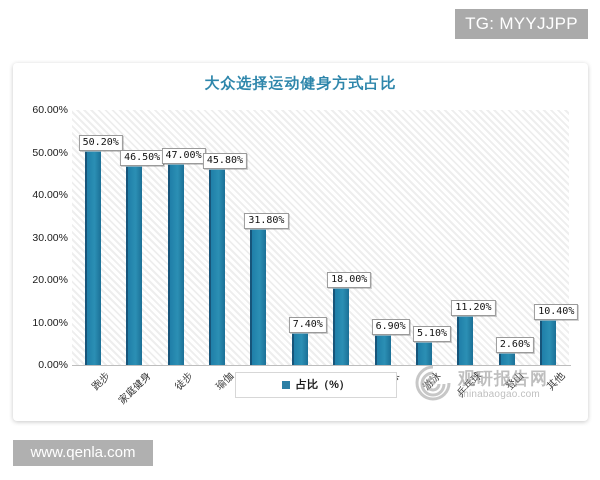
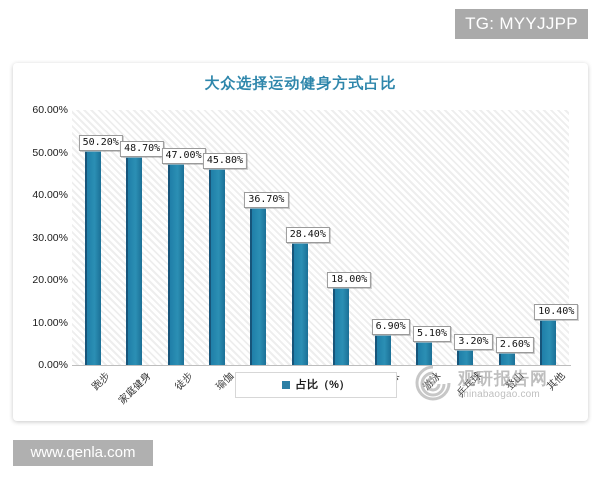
家庭健身: 46.50% -> 48.70%
篮球: 31.80% -> 36.70%
广场舞: 7.40% -> 28.40%
乒乓球: 11.20% -> 3.20%
